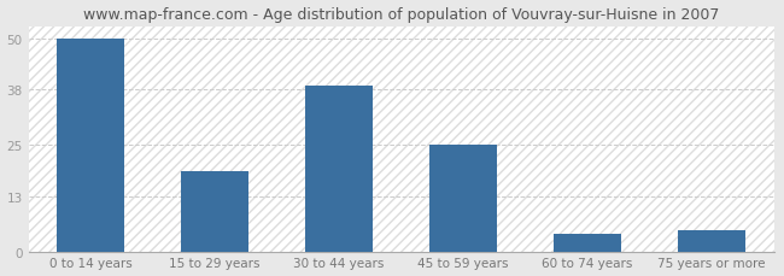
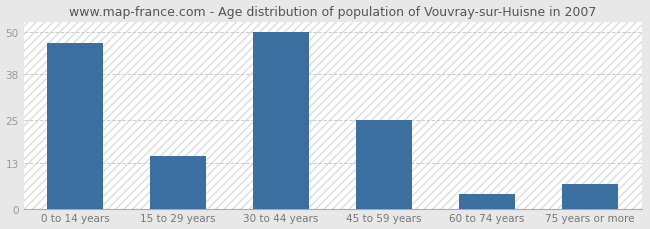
0 to 14 years: 50 -> 47
15 to 29 years: 19 -> 15
30 to 44 years: 39 -> 50
75 years or more: 5 -> 7
